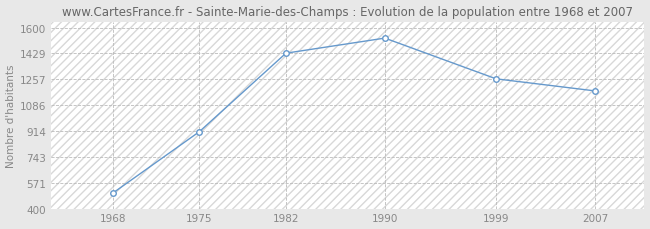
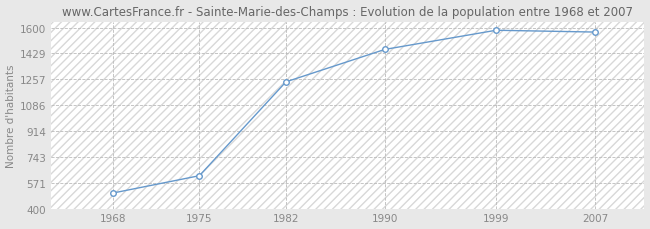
1975: 910 -> 620
1982: 1430 -> 1240
1990: 1530 -> 1460
1999: 1260 -> 1580
2007: 1180 -> 1570
